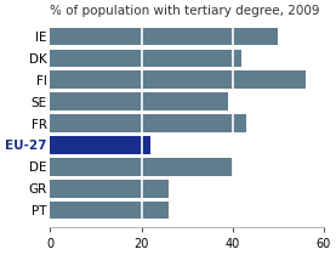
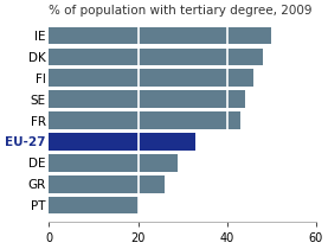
DK: 42 -> 48
FI: 56 -> 46
SE: 39 -> 44
EU-27: 22 -> 33
DE: 40 -> 29
PT: 26 -> 20
